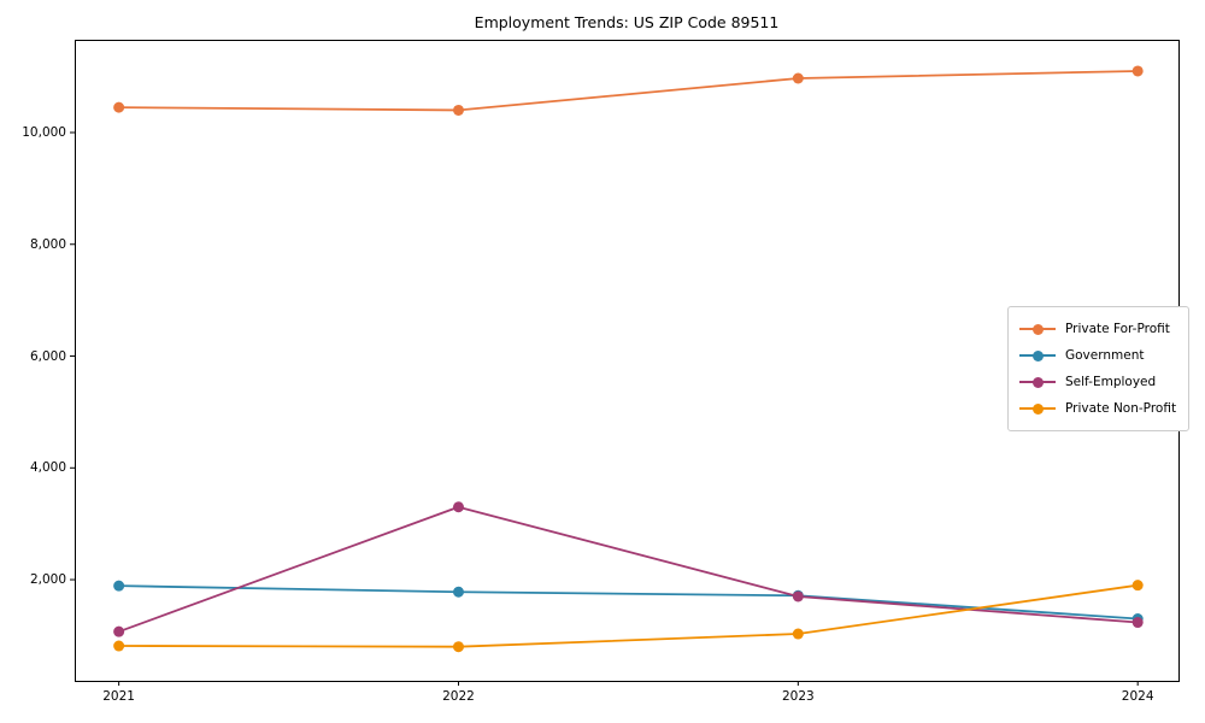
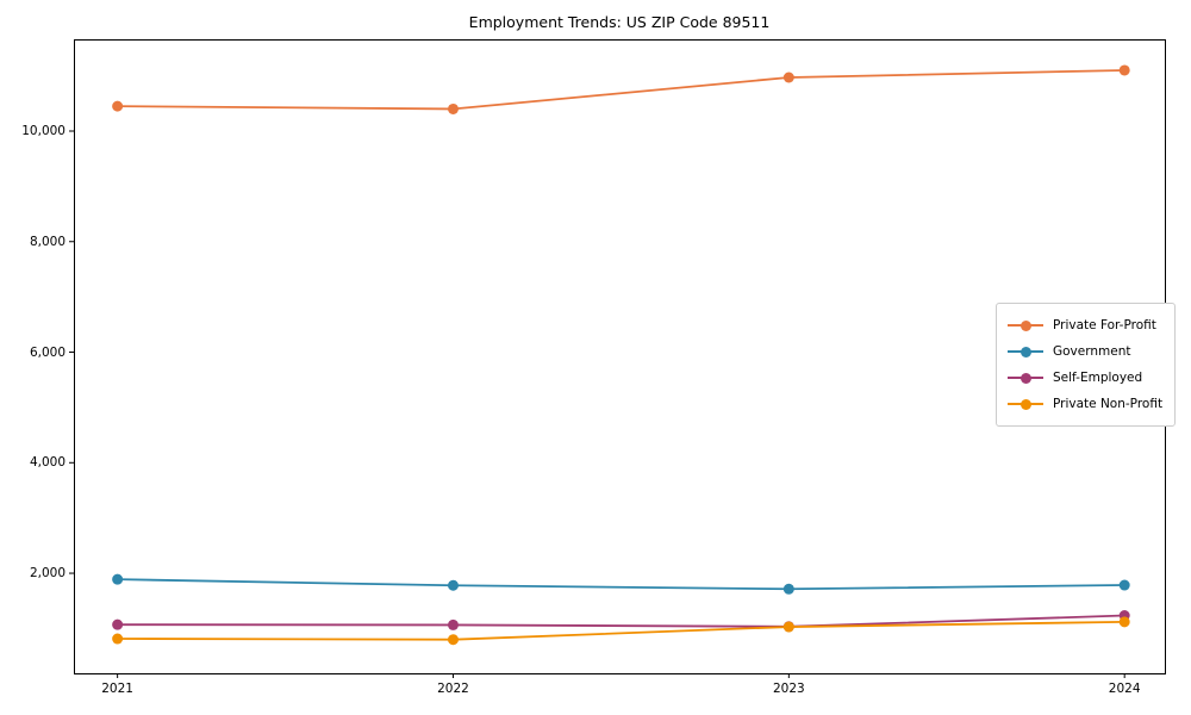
Self-Employed/2022: 3300 -> 1100
Self-Employed/2023: 1700 -> 1000
Government/2024: 1300 -> 1800
Private Non-Profit/2024: 1900 -> 1100
